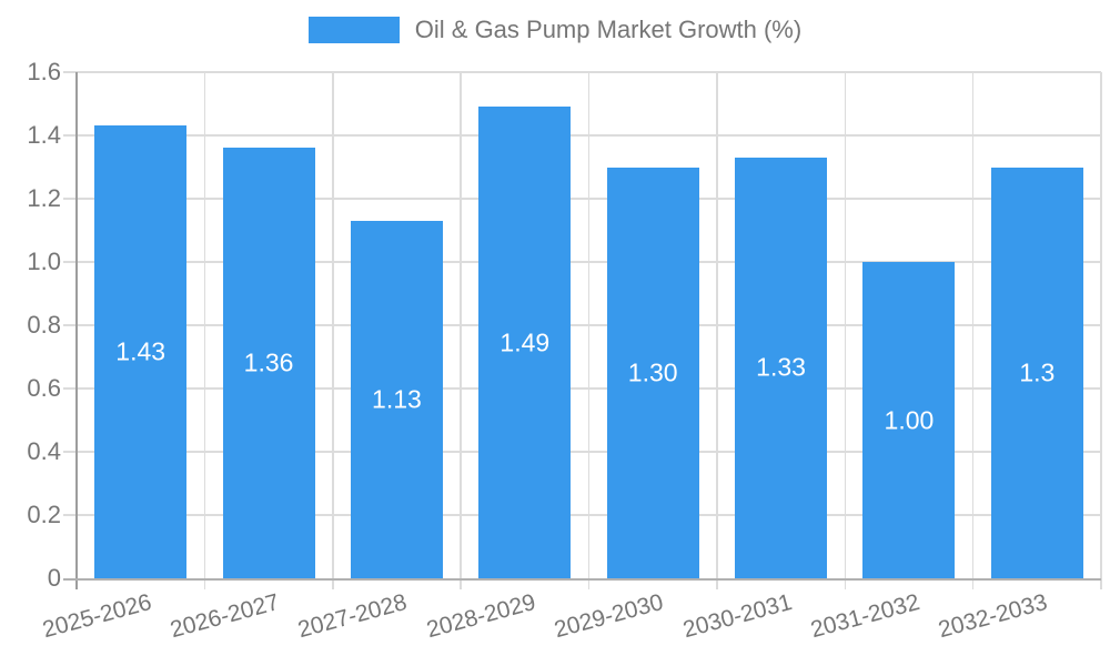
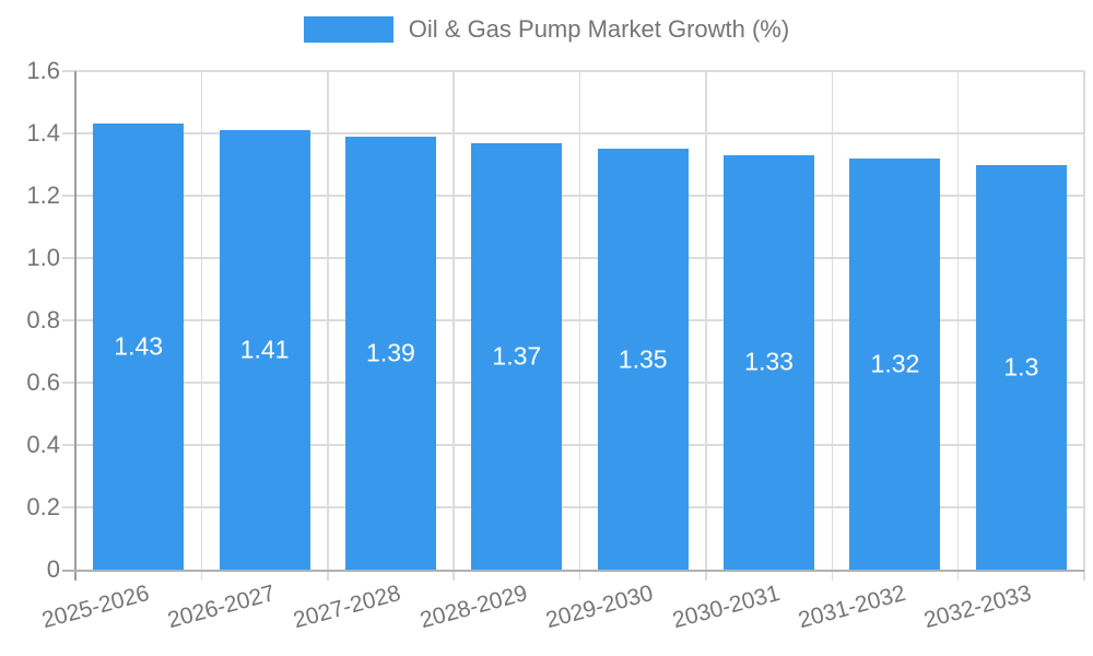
2026-2027: 1.36 -> 1.41
2027-2028: 1.13 -> 1.39
2028-2029: 1.49 -> 1.37
2029-2030: 1.30 -> 1.35
2031-2032: 1.00 -> 1.32
